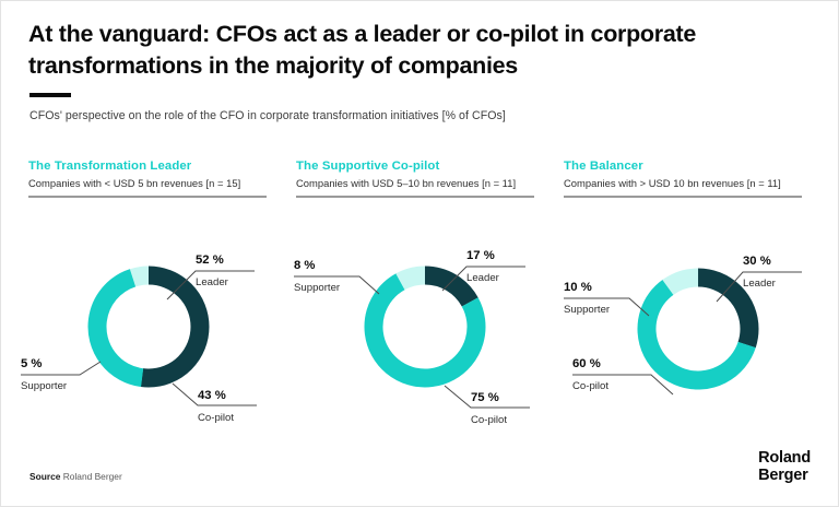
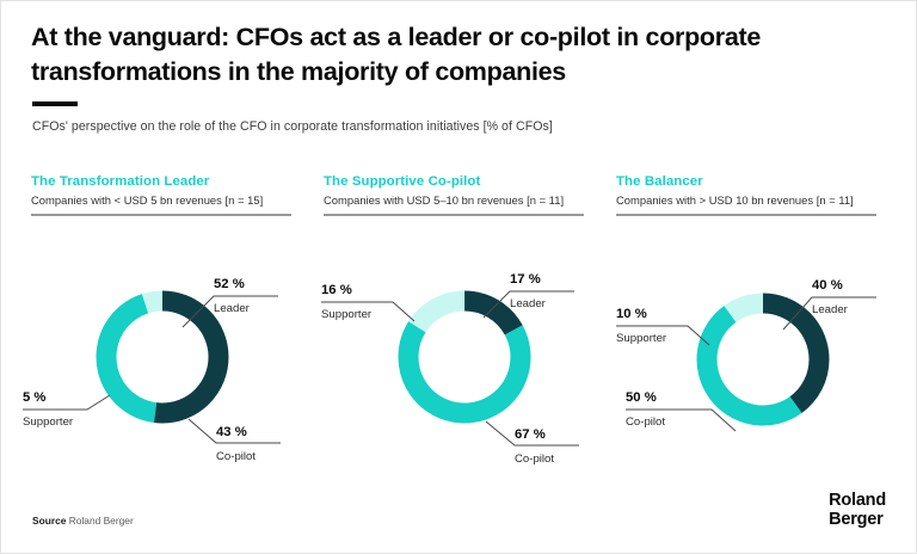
The Supportive Co-pilot/Co-pilot: 75 -> 67
The Supportive Co-pilot/Supporter: 8 -> 16
The Balancer/Leader: 30 -> 40
The Balancer/Co-pilot: 60 -> 50
